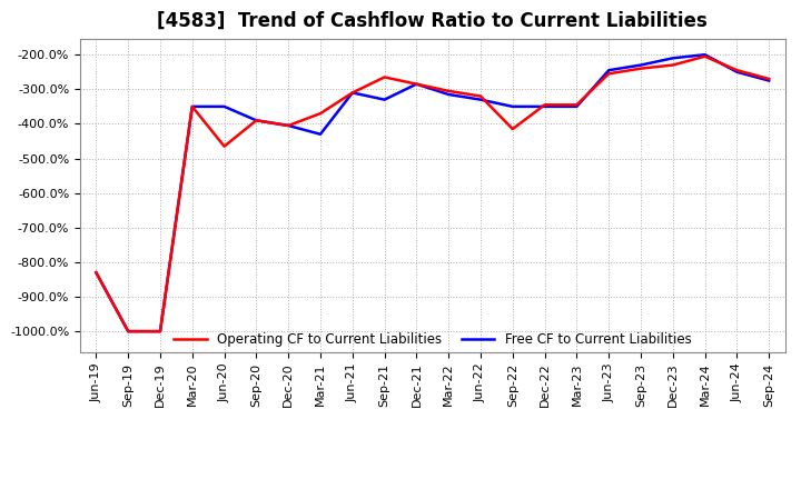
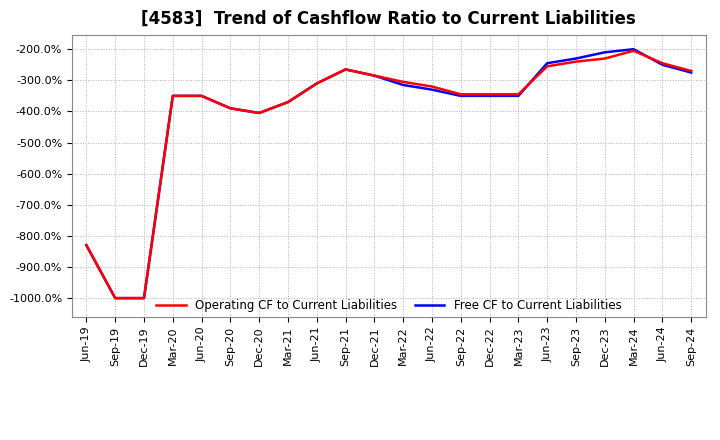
Operating CF to Current Liabilities/Jun-20: -465% -> -350%
Free CF to Current Liabilities/Mar-21: -430% -> -370%
Free CF to Current Liabilities/Sep-21: -330% -> -265%
Operating CF to Current Liabilities/Sep-22: -415% -> -345%
